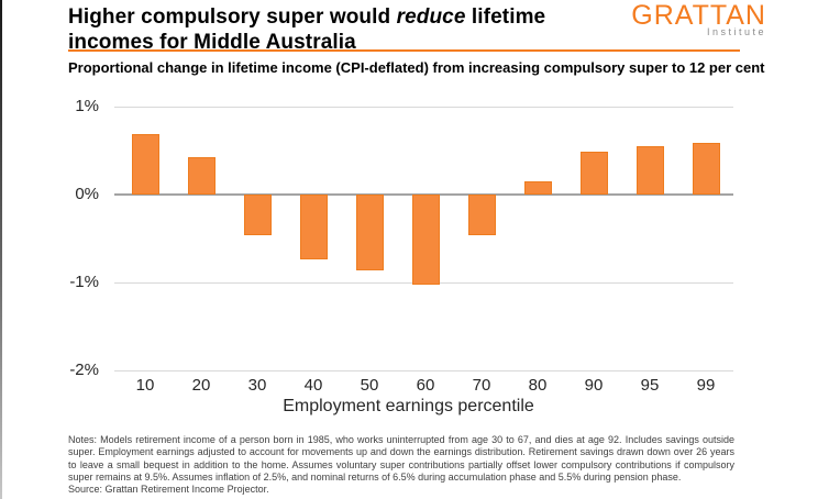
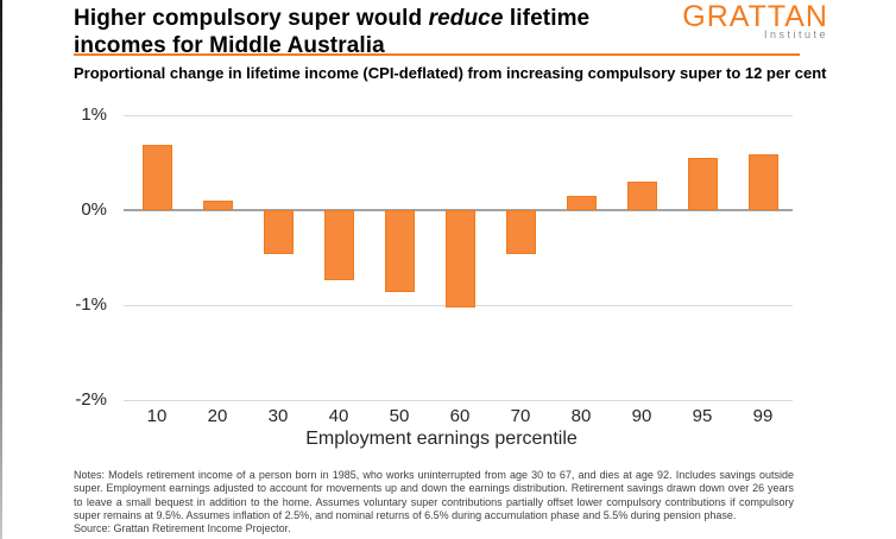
20: 0.4% -> 0.1%
90: 0.5% -> 0.3%
